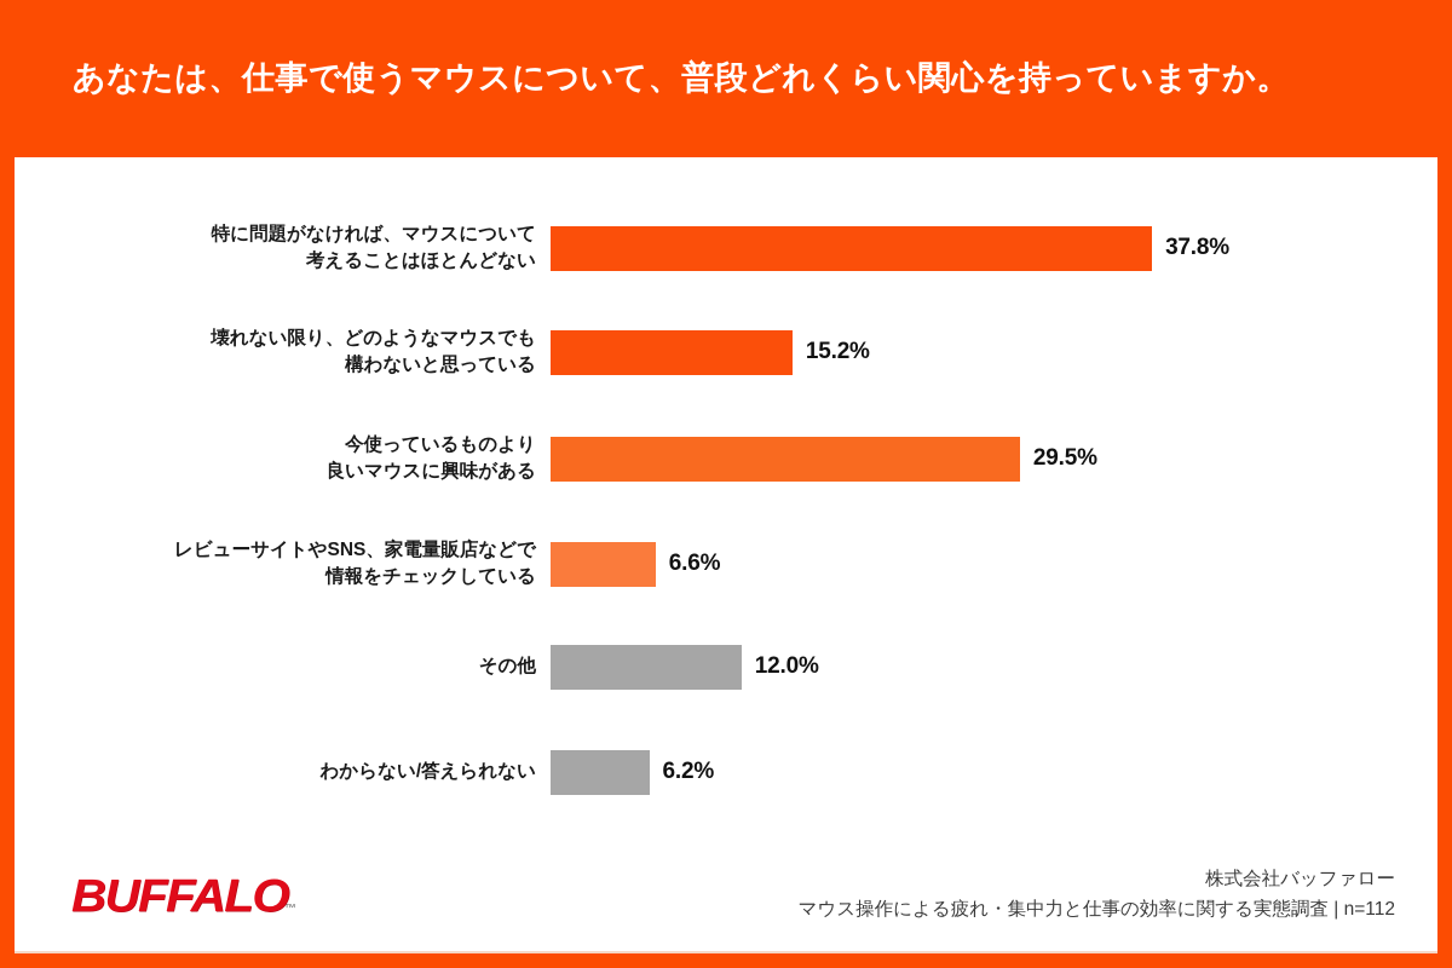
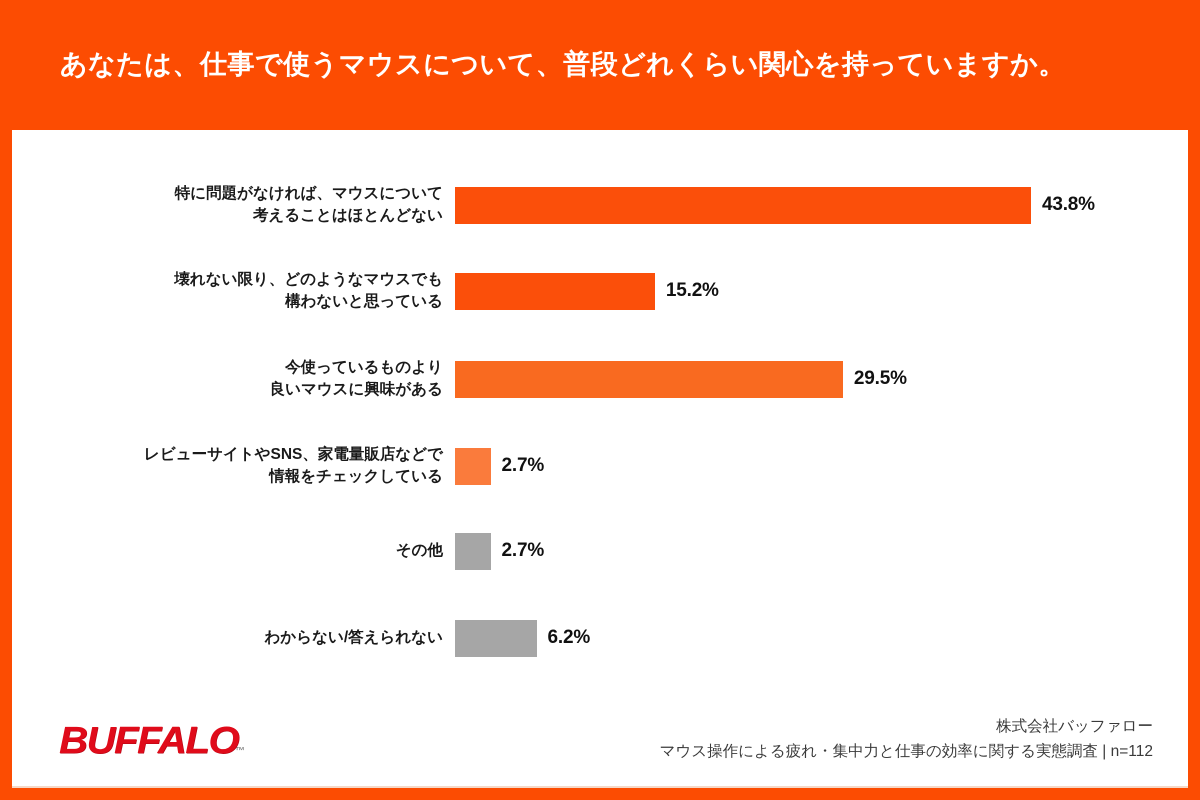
特に問題がなければ、マウスについて 考えることはほとんどない: 37.8% -> 43.8%
レビューサイトやSNS、家電量販店などで 情報をチェックしている: 6.6% -> 2.7%
その他: 12.0% -> 2.7%
